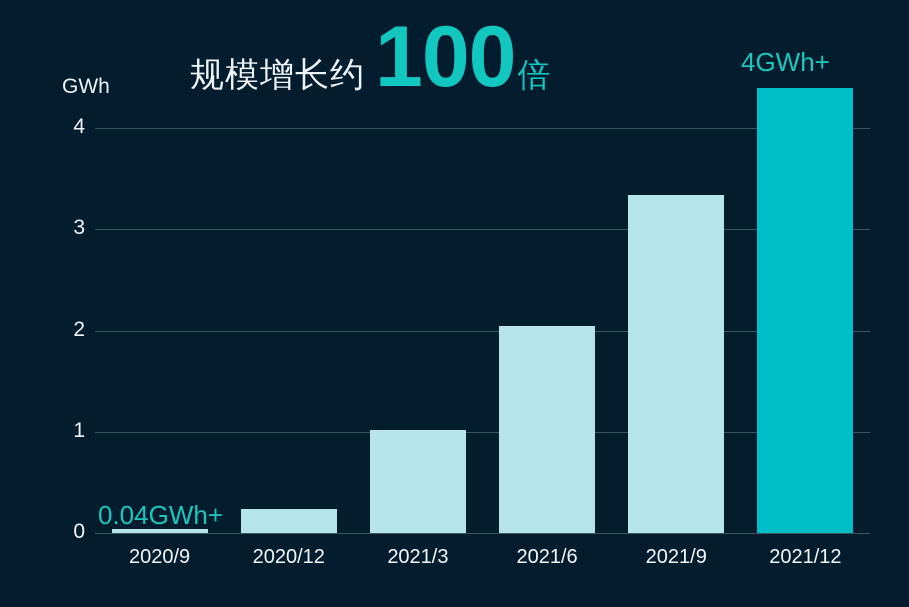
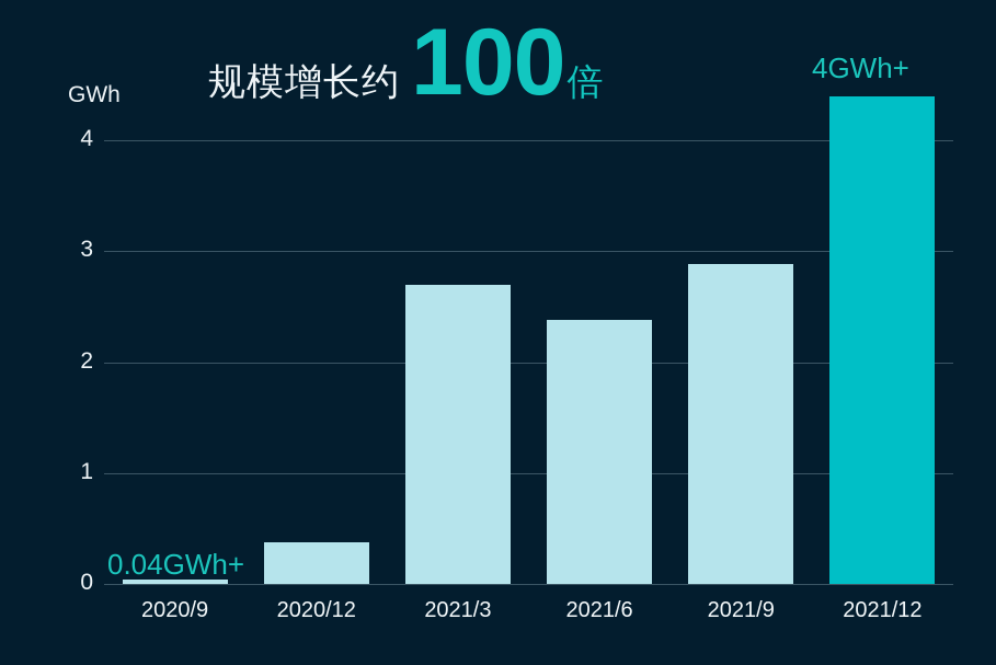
2020/12: 0.24 -> 0.38
2021/3: 1.02 -> 2.70
2021/6: 2.04 -> 2.38
2021/9: 3.34 -> 2.88
